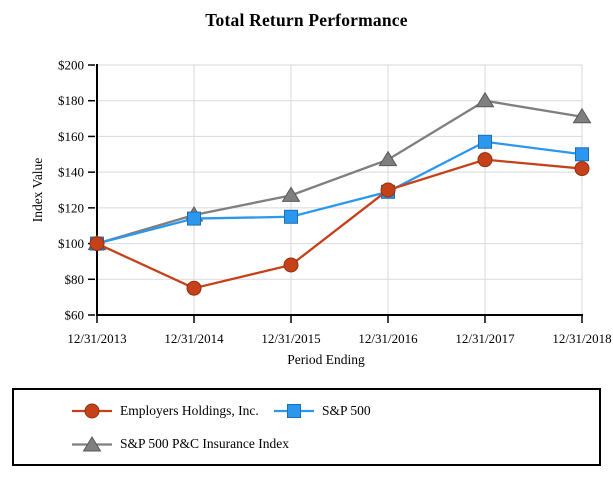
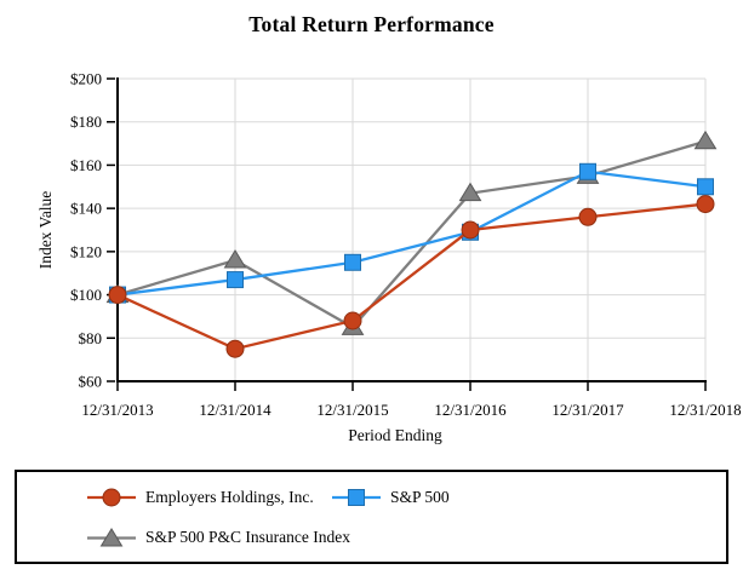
S&P 500/12/31/2014: $114 -> $107
S&P 500 P&C Insurance Index/12/31/2015: $127 -> $85
Employers Holdings, Inc./12/31/2017: $147 -> $136
S&P 500 P&C Insurance Index/12/31/2017: $180 -> $155
